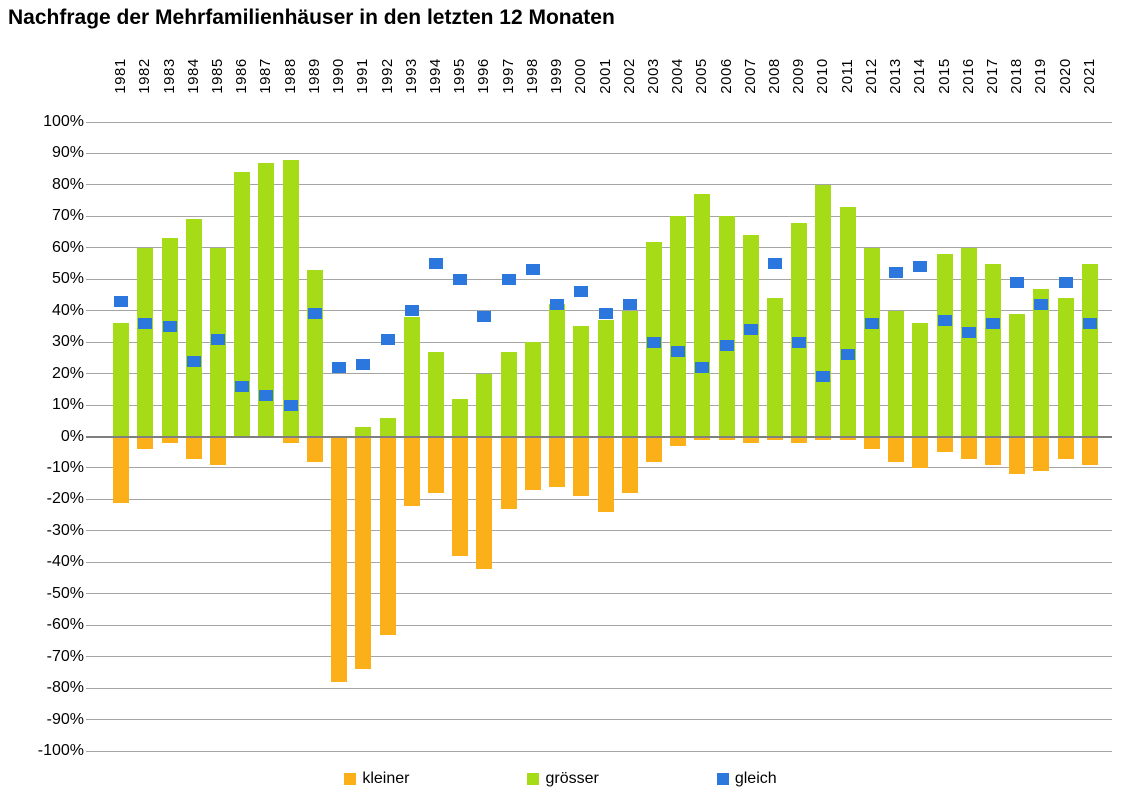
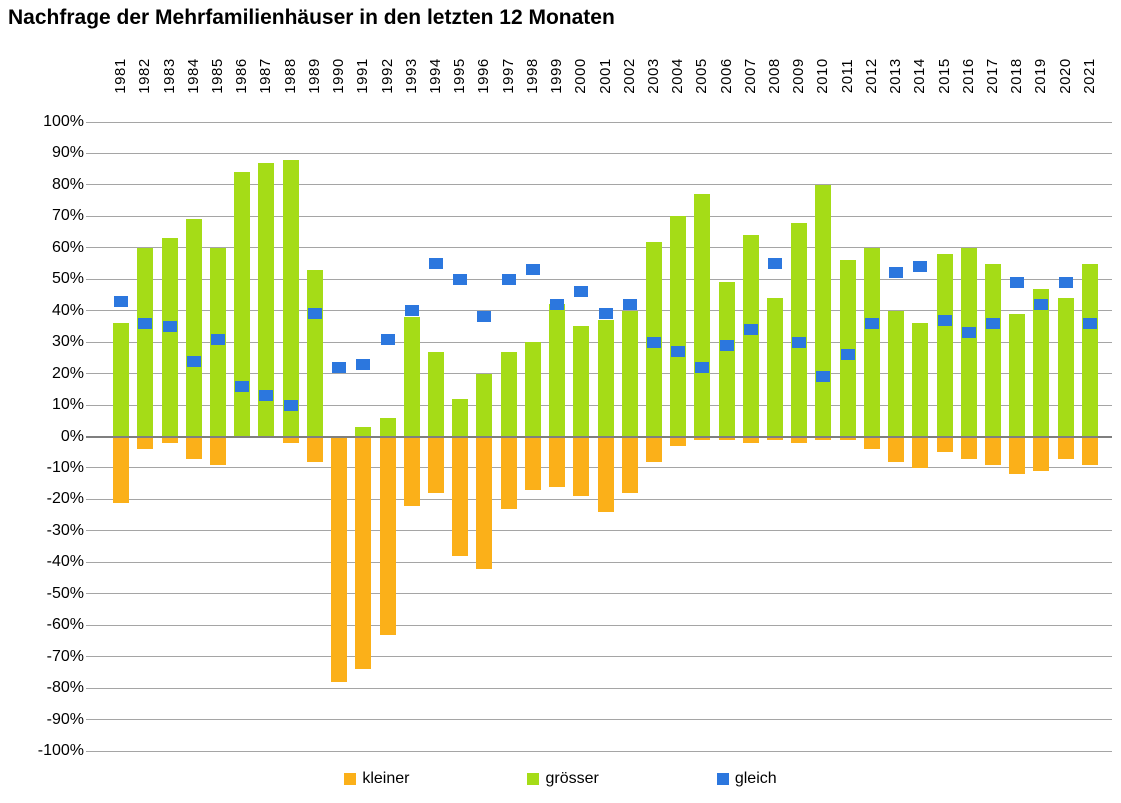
grösser/2006: 70% -> 49%
grösser/2011: 73% -> 56%
